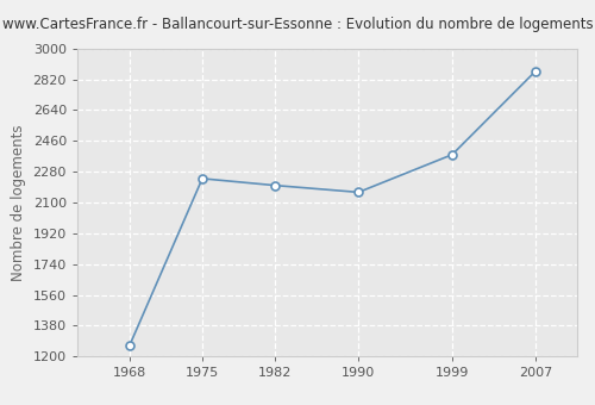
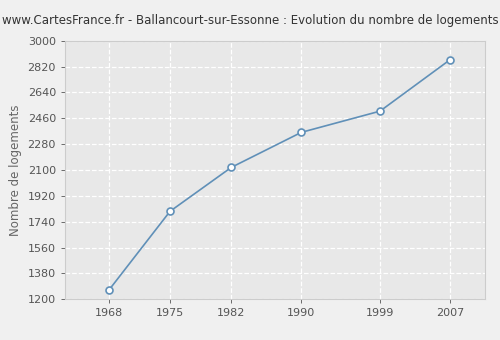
1975: 2240 -> 1810
1982: 2200 -> 2120
1990: 2160 -> 2360
1999: 2380 -> 2510
